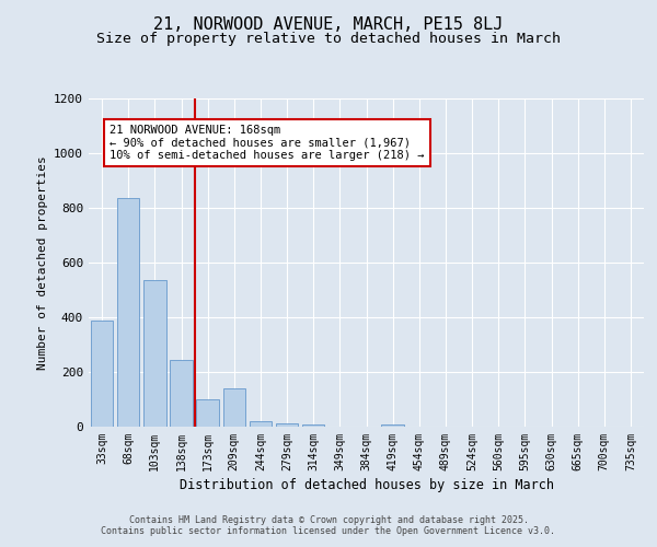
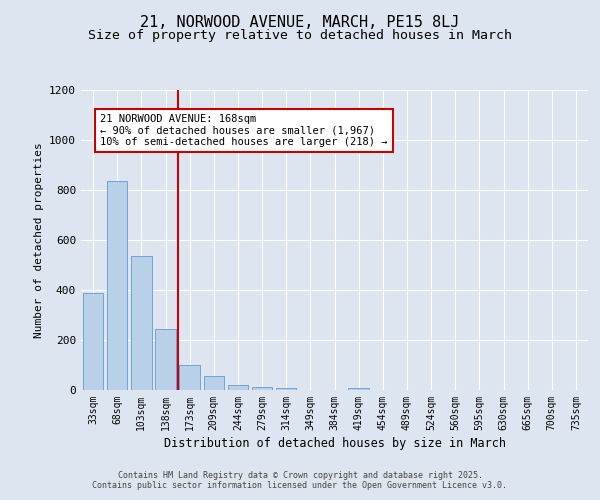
209sqm: 140 -> 55
